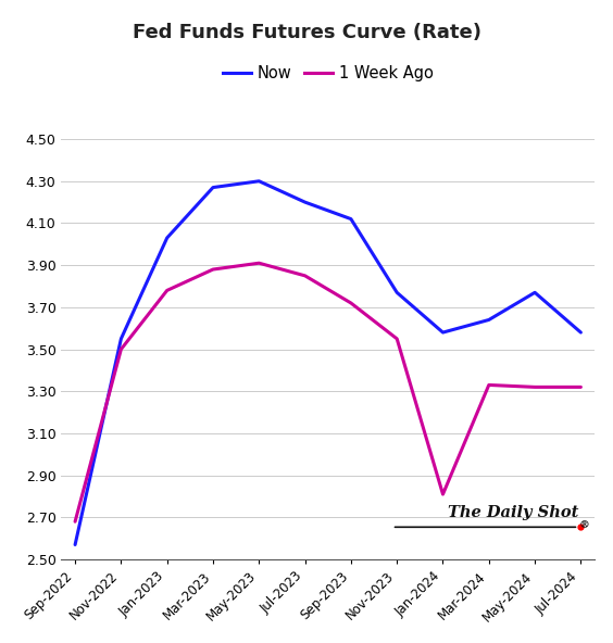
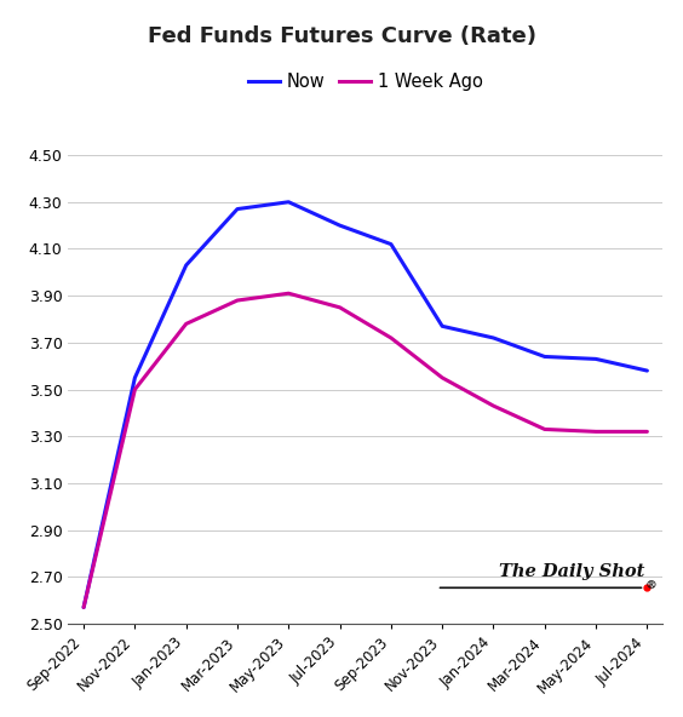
1 Week Ago/Sep-2022: 2.68 -> 2.57
Now/Jan-2024: 3.58 -> 3.72
1 Week Ago/Jan-2024: 2.81 -> 3.43
Now/May-2024: 3.77 -> 3.63
